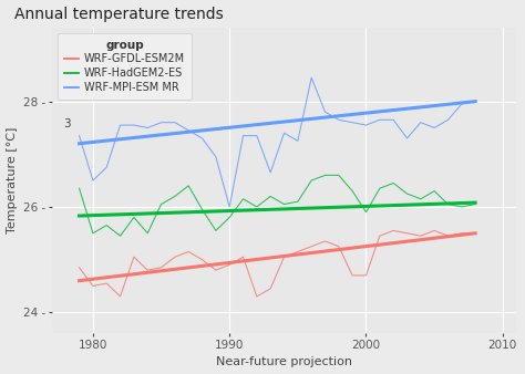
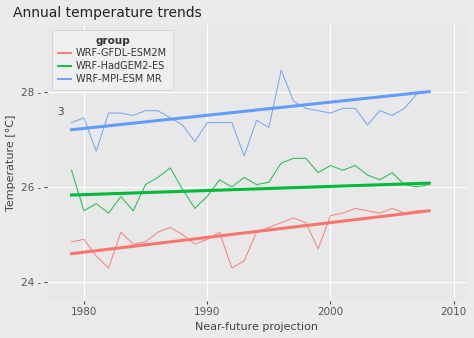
WRF-GFDL-ESM2M/1980: 24.50 - -> 24.90 -
WRF-MPI-ESM MR/1980: 26.50 - -> 27.45 -
WRF-MPI-ESM MR/1990: 26.00 - -> 27.35 -
WRF-GFDL-ESM2M/2000: 24.70 - -> 25.40 -
WRF-HadGEM2-ES/2000: 25.90 - -> 26.45 -
